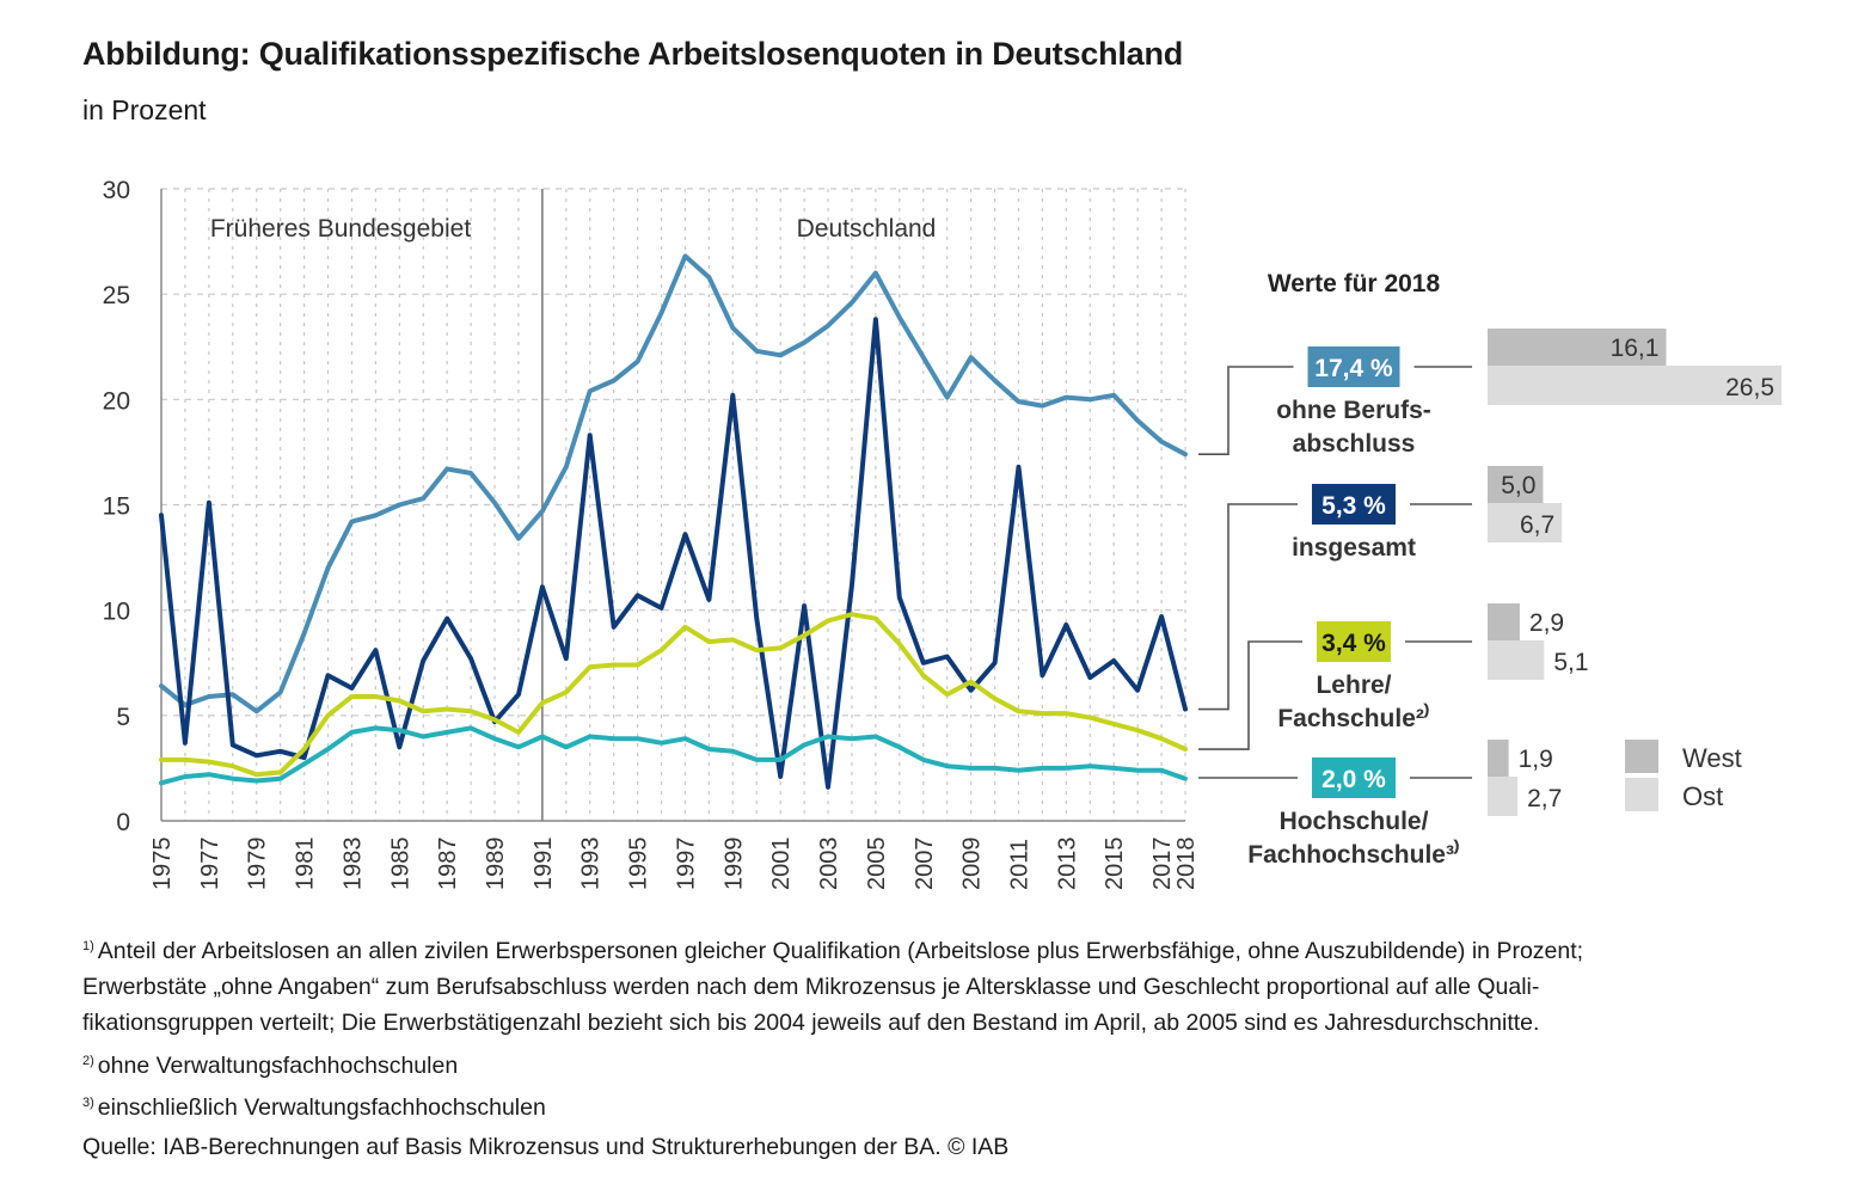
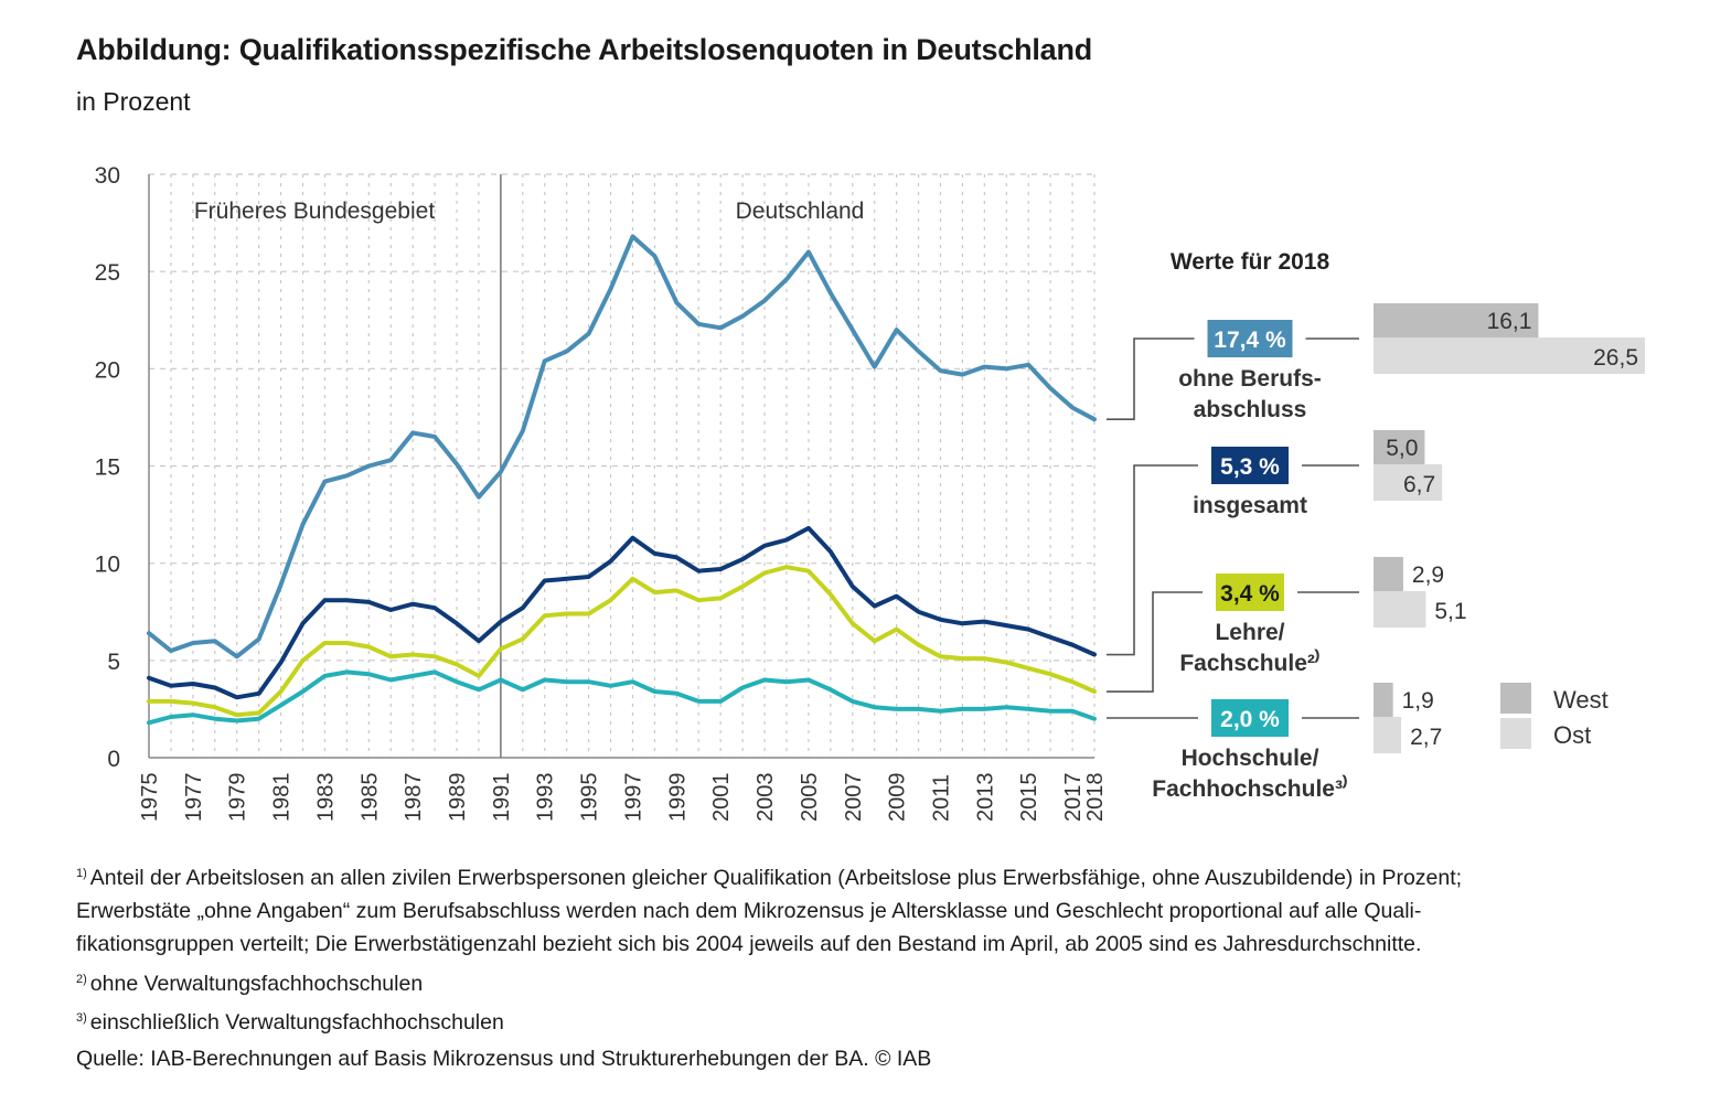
insgesamt/1975: 14.5 -> 4.1
insgesamt/1977: 15.1 -> 3.8
insgesamt/1981: 3.0 -> 4.9
insgesamt/1983: 6.3 -> 8.1
insgesamt/1985: 3.5 -> 8.0
insgesamt/1987: 9.6 -> 7.9
insgesamt/1989: 4.7 -> 6.9
insgesamt/1991: 11.1 -> 7.0
insgesamt/1993: 18.3 -> 9.1
insgesamt/1995: 10.7 -> 9.3
insgesamt/1997: 13.6 -> 11.3
insgesamt/1999: 20.2 -> 10.3
insgesamt/2001: 2.1 -> 9.7
insgesamt/2003: 1.6 -> 10.9
insgesamt/2005: 23.8 -> 11.8
insgesamt/2007: 7.5 -> 8.8
insgesamt/2009: 6.2 -> 8.3
insgesamt/2011: 16.8 -> 7.1
insgesamt/2013: 9.3 -> 7.0
insgesamt/2015: 7.6 -> 6.6
insgesamt/2017: 9.7 -> 5.8
